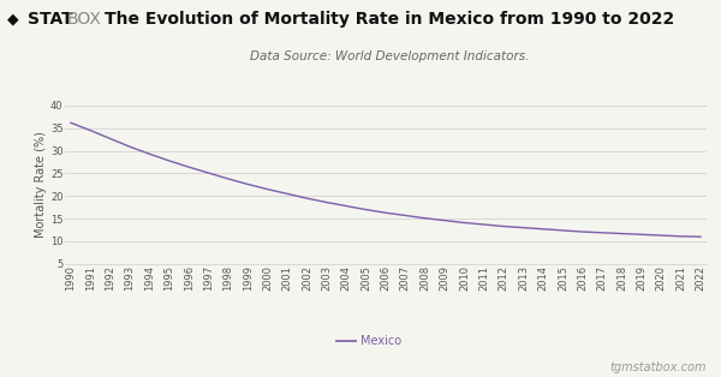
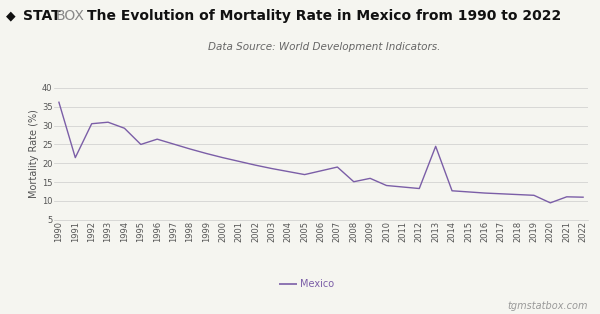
1991: 34.5 -> 21.5
1992: 32.7 -> 30.5
1995: 27.8 -> 25.0
2006: 16.3 -> 18.0
2007: 15.7 -> 19.0
2009: 14.6 -> 16.0
2013: 13.0 -> 24.5
2020: 11.3 -> 9.5
